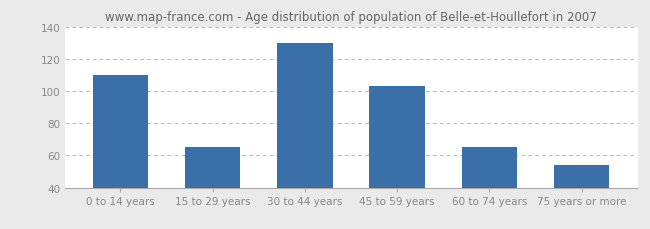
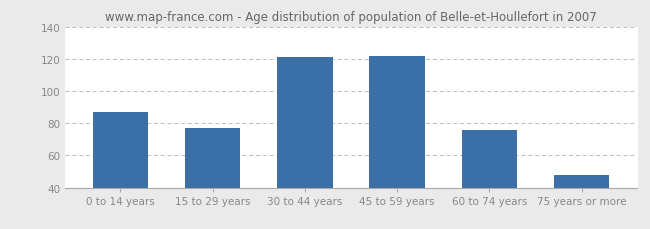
0 to 14 years: 110 -> 87
15 to 29 years: 65 -> 77
30 to 44 years: 130 -> 121
45 to 59 years: 103 -> 122
60 to 74 years: 65 -> 76
75 years or more: 54 -> 48
